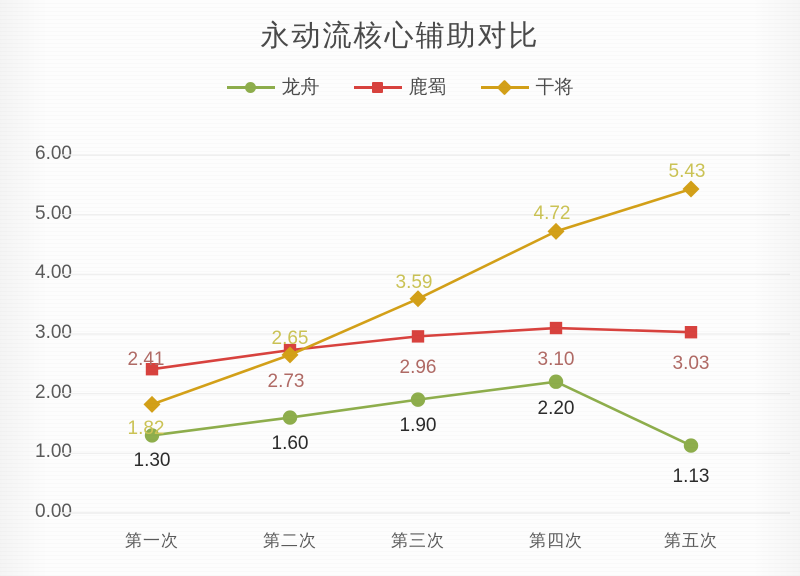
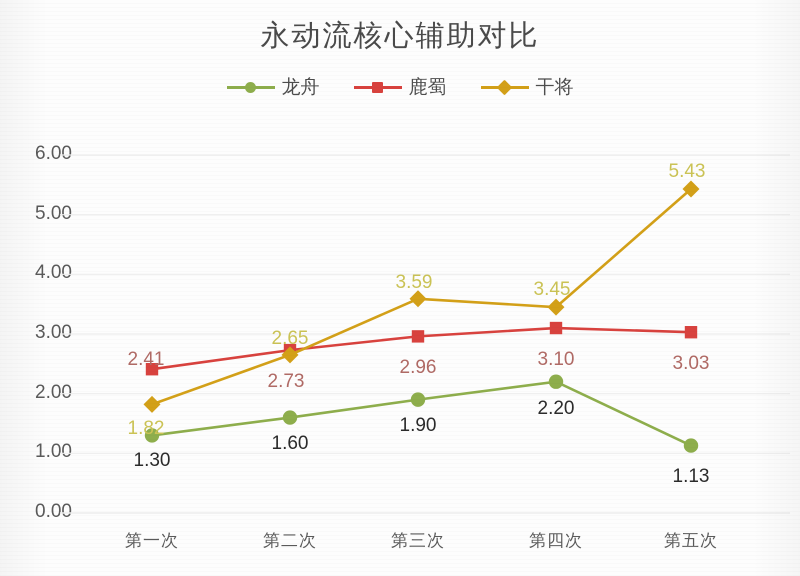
干将/第四次: 4.72 -> 3.45
